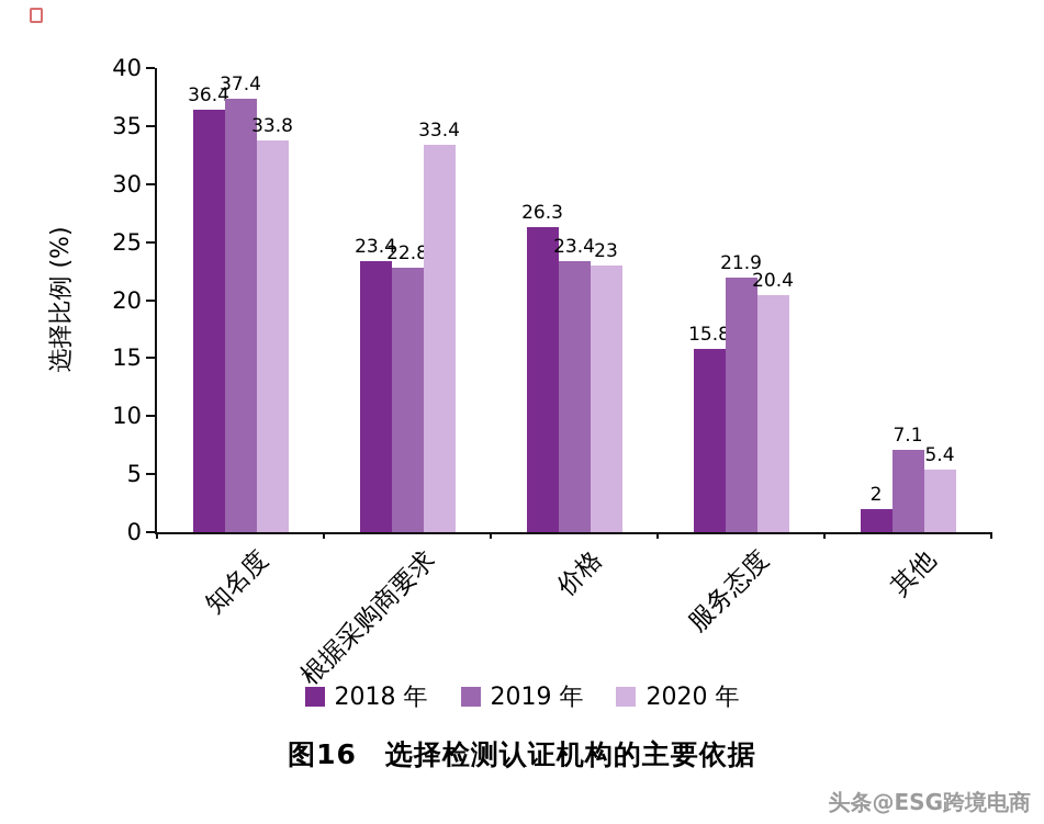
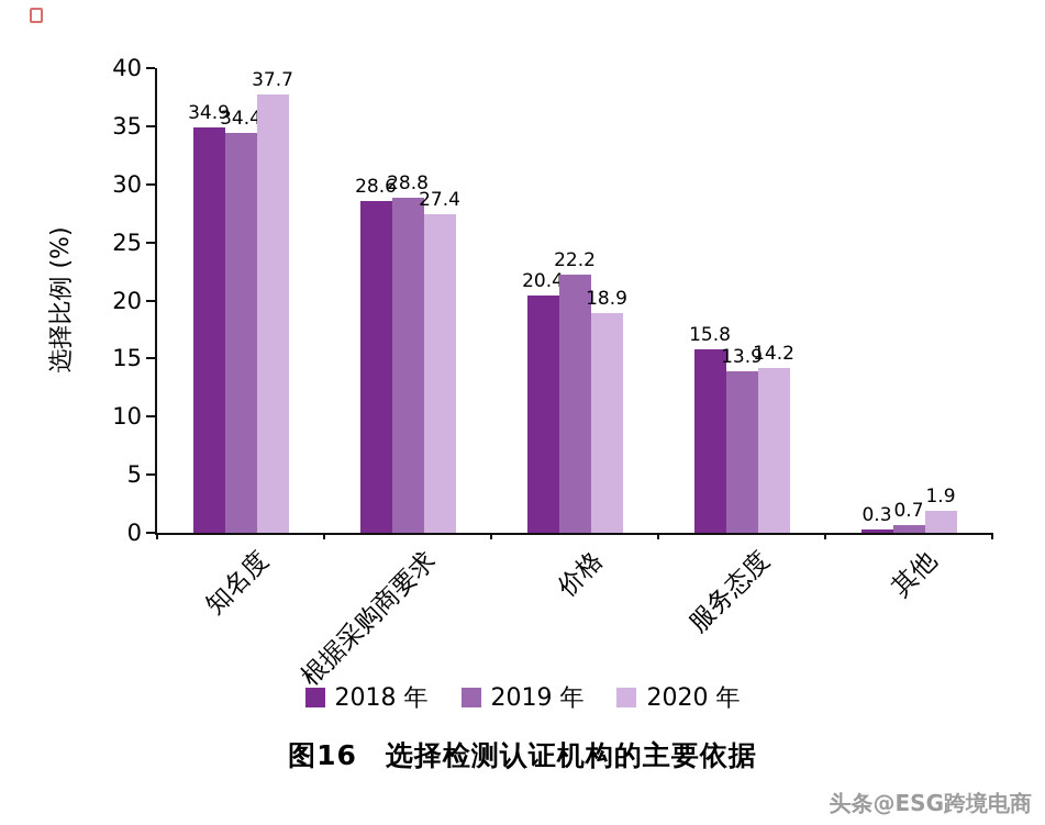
2018 年/知名度: 36.4 -> 34.9
2019 年/知名度: 37.4 -> 34.4
2020 年/知名度: 33.8 -> 37.7
2018 年/根据采购商要求: 23.4 -> 28.6
2019 年/根据采购商要求: 22.8 -> 28.8
2020 年/根据采购商要求: 33.4 -> 27.4
2018 年/价格: 26.3 -> 20.4
2019 年/价格: 23.4 -> 22.2
2020 年/价格: 23 -> 18.9
2019 年/服务态度: 21.9 -> 13.9
2020 年/服务态度: 20.4 -> 14.2
2018 年/其他: 2 -> 0.3
2019 年/其他: 7.1 -> 0.7
2020 年/其他: 5.4 -> 1.9
